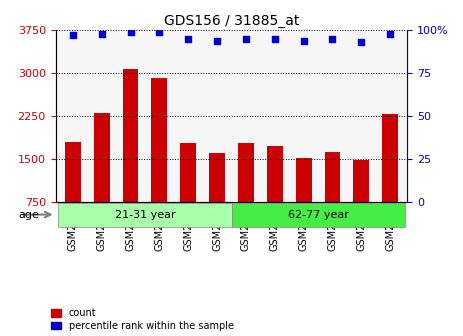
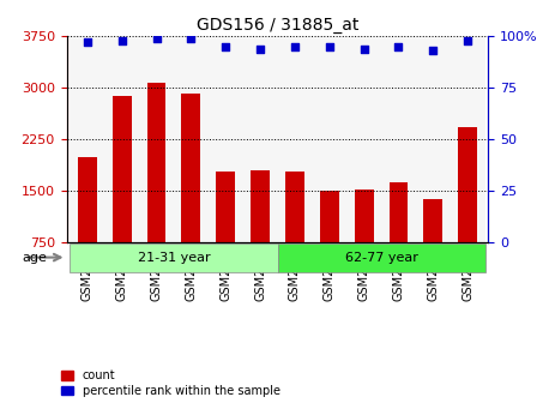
count/GSM2390: 1800 -> 1980
count/GSM2391: 2300 -> 2880
count/GSM2395: 1600 -> 1800
count/GSM2397: 1720 -> 1500
count/GSM2400: 1480 -> 1380
count/GSM2401: 2280 -> 2420
